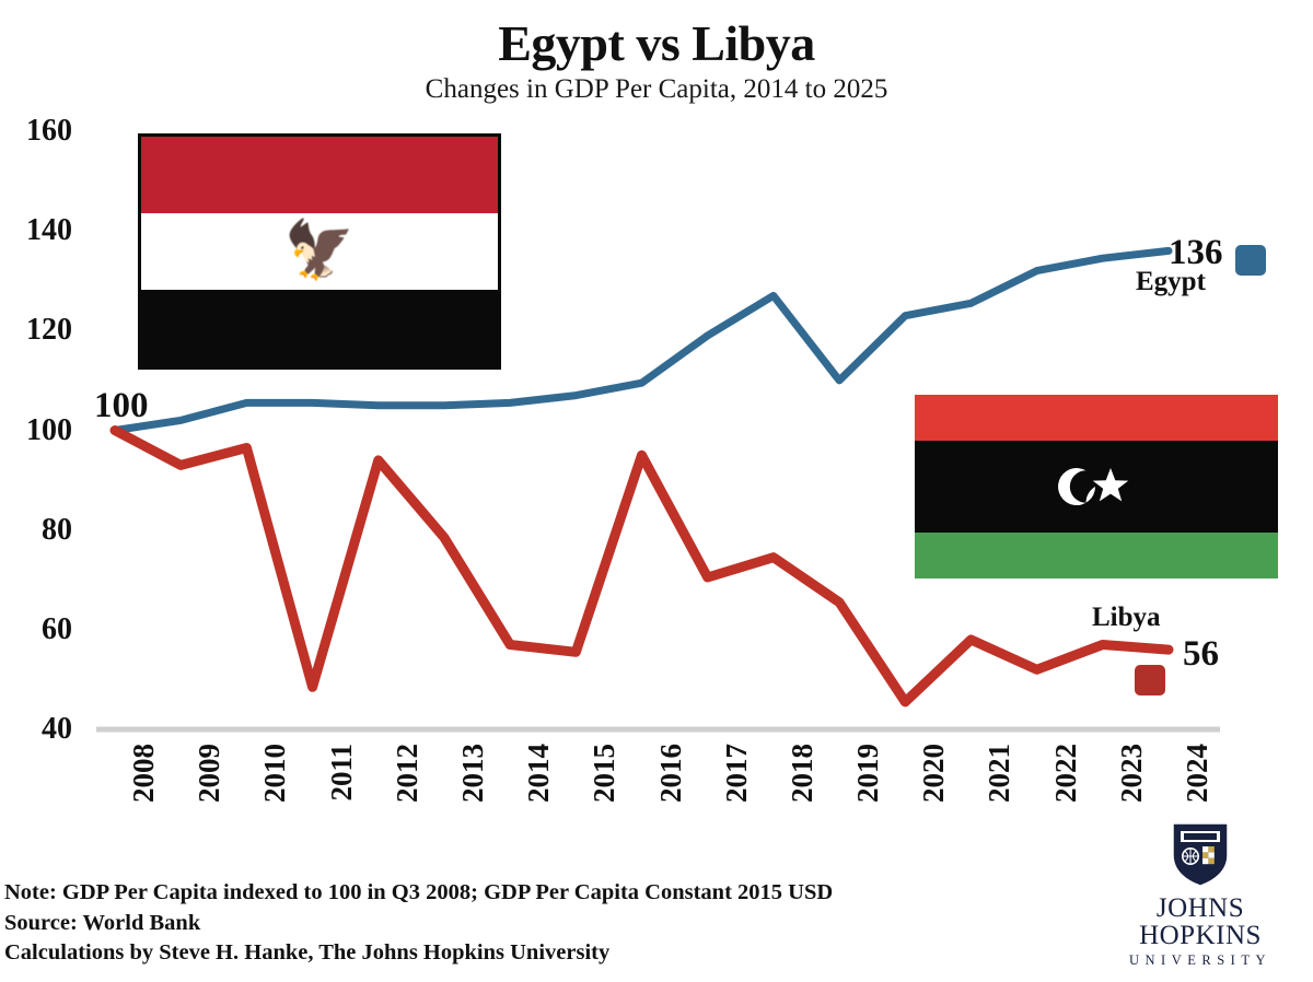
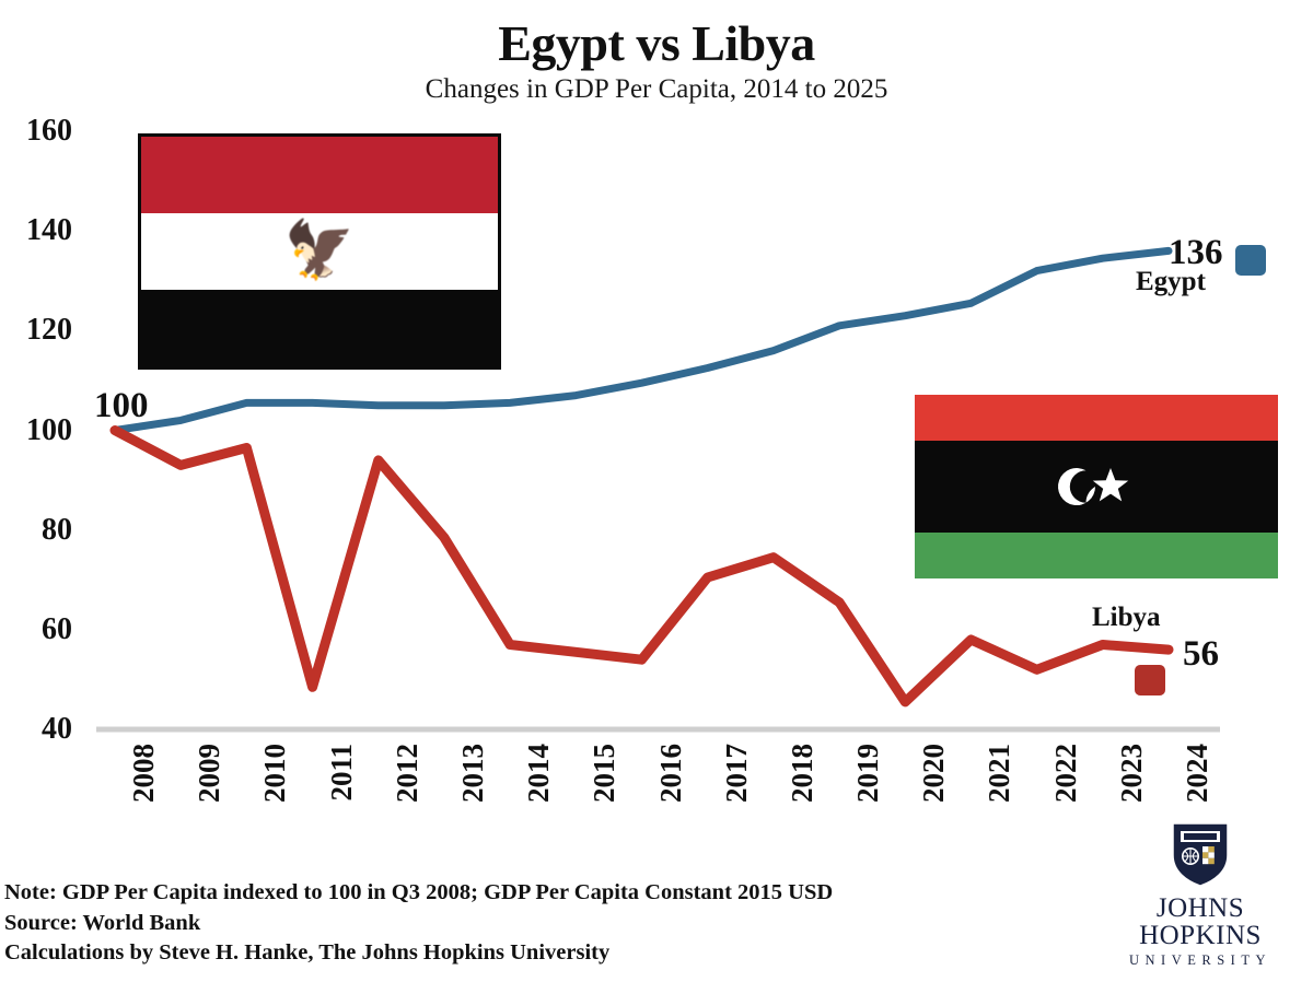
Libya/2016: 95 -> 54
Egypt/2017: 119 -> 112
Egypt/2018: 127 -> 116
Egypt/2019: 110 -> 121
